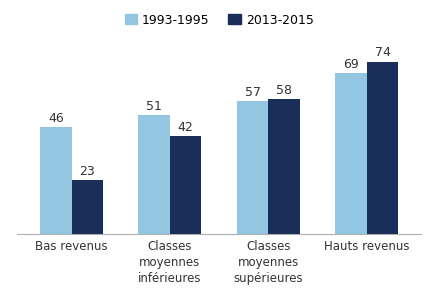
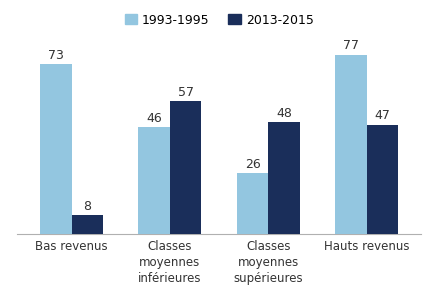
1993-1995/Bas revenus: 46 -> 73
2013-2015/Bas revenus: 23 -> 8
1993-1995/Classes moyennes inférieures: 51 -> 46
2013-2015/Classes moyennes inférieures: 42 -> 57
1993-1995/Classes moyennes supérieures: 57 -> 26
2013-2015/Classes moyennes supérieures: 58 -> 48
1993-1995/Hauts revenus: 69 -> 77
2013-2015/Hauts revenus: 74 -> 47
